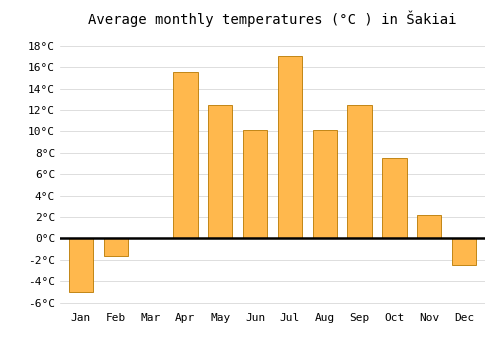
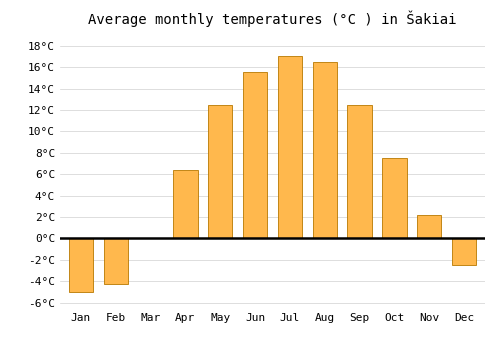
Feb: -1.6°C -> -4.3°C
Apr: 15.5°C -> 6.4°C
Jun: 10.1°C -> 15.5°C
Aug: 10.1°C -> 16.5°C
